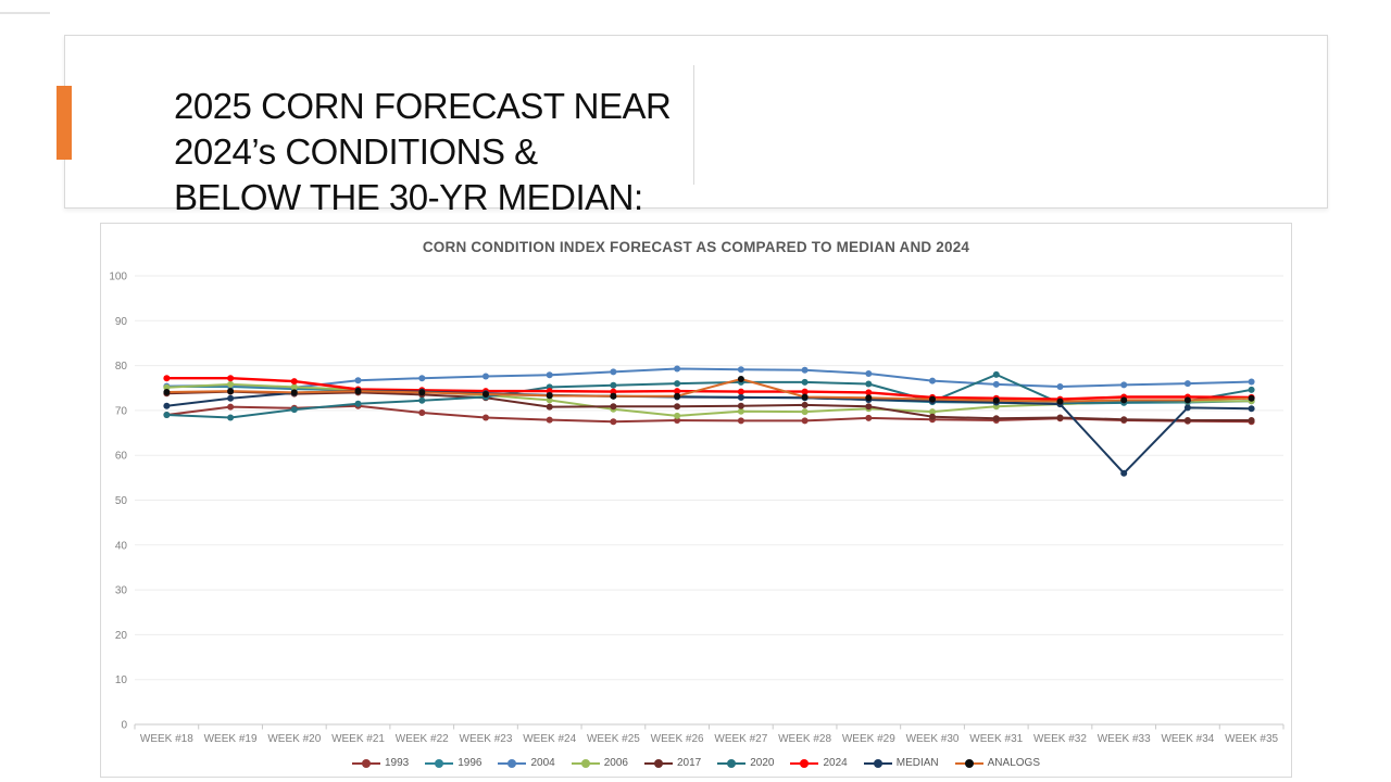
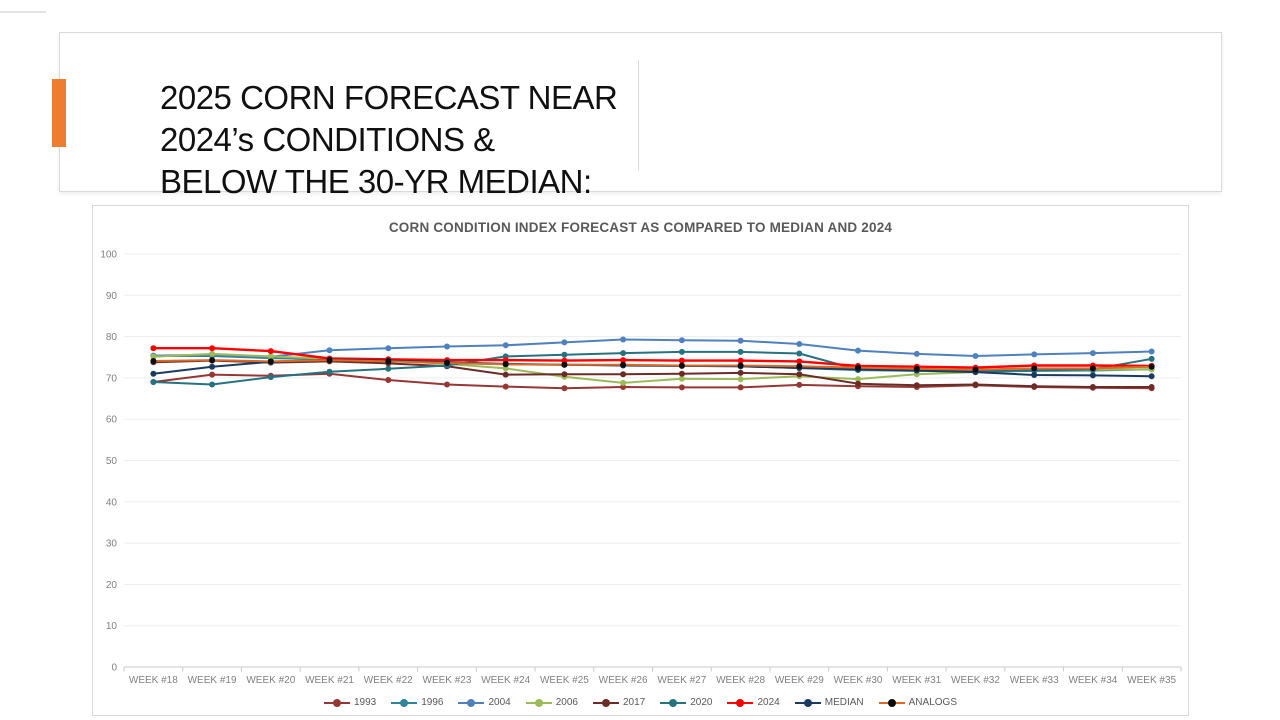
ANALOGS/WEEK #27: 77 -> 73
2020/WEEK #31: 78 -> 72
MEDIAN/WEEK #33: 56 -> 71
